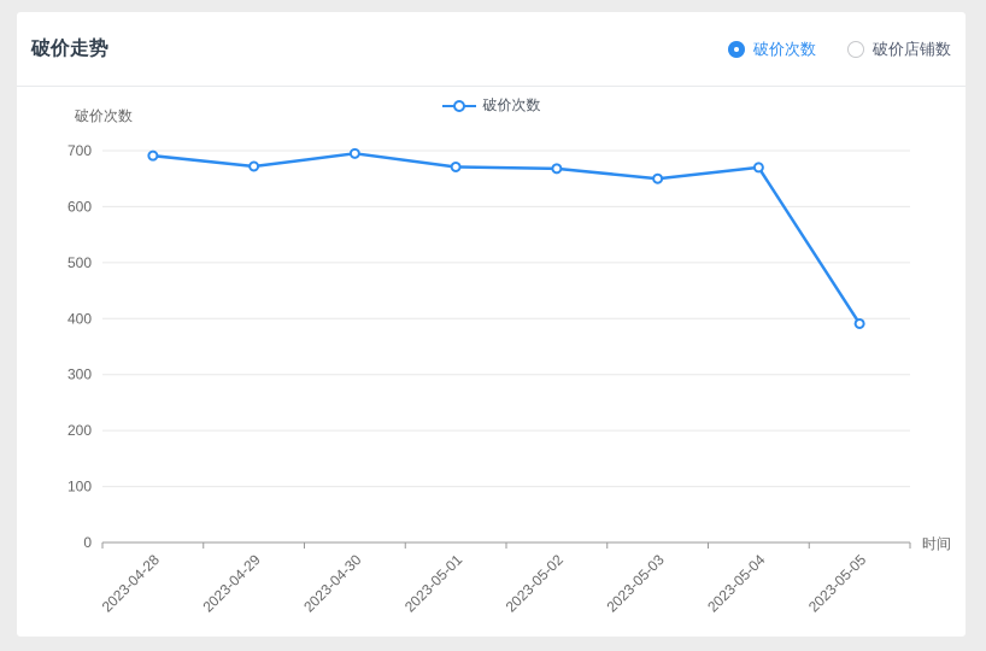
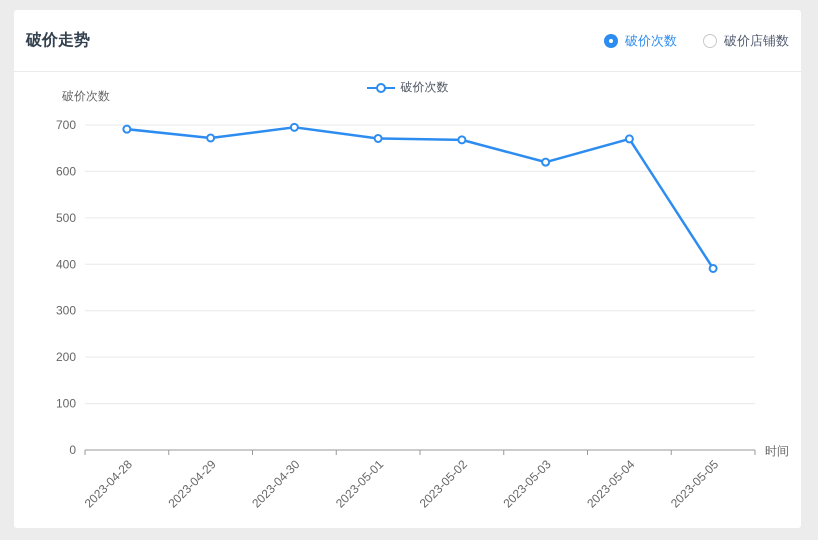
2023-05-03: 650 -> 620
